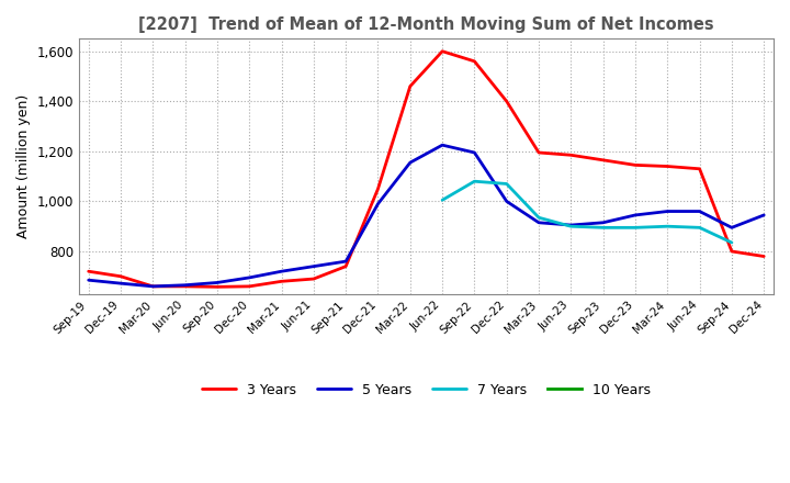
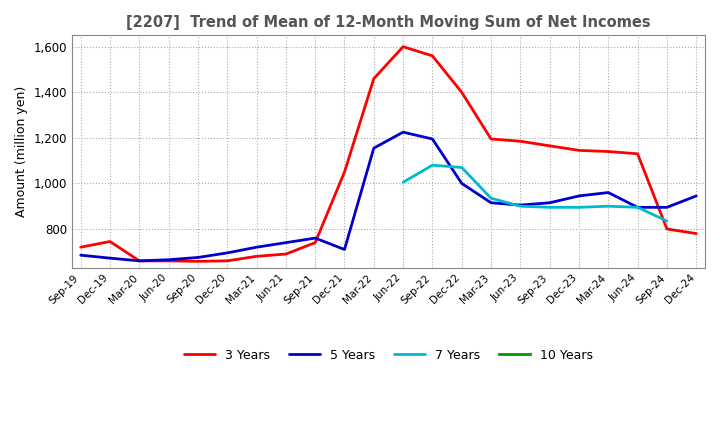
3 Years/Dec-19: 700 -> 745
5 Years/Dec-21: 990 -> 710
5 Years/Jun-24: 960 -> 895
